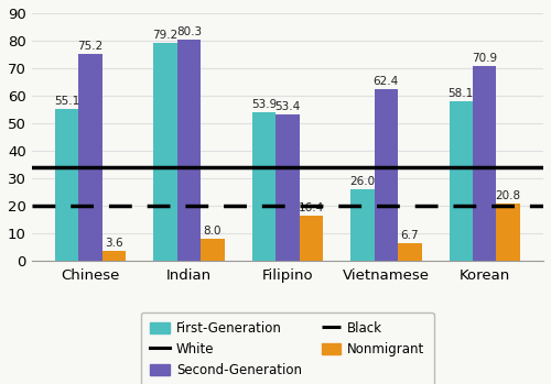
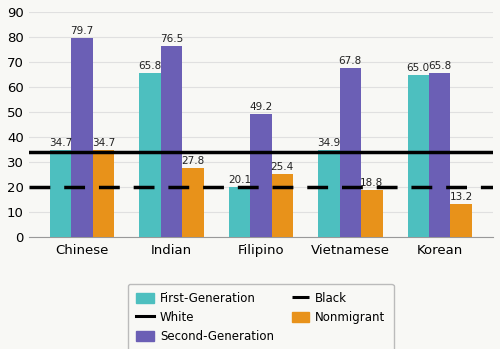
First-Generation/Chinese: 55.1 -> 34.7
Second-Generation/Chinese: 75.2 -> 79.7
Nonmigrant/Chinese: 3.6 -> 34.7
First-Generation/Indian: 79.2 -> 65.8
Second-Generation/Indian: 80.3 -> 76.5
Nonmigrant/Indian: 8.0 -> 27.8
First-Generation/Filipino: 53.9 -> 20.1
Second-Generation/Filipino: 53.4 -> 49.2
Nonmigrant/Filipino: 16.4 -> 25.4
First-Generation/Vietnamese: 26.0 -> 34.9
Second-Generation/Vietnamese: 62.4 -> 67.8
Nonmigrant/Vietnamese: 6.7 -> 18.8
First-Generation/Korean: 58.1 -> 65.0
Second-Generation/Korean: 70.9 -> 65.8
Nonmigrant/Korean: 20.8 -> 13.2
